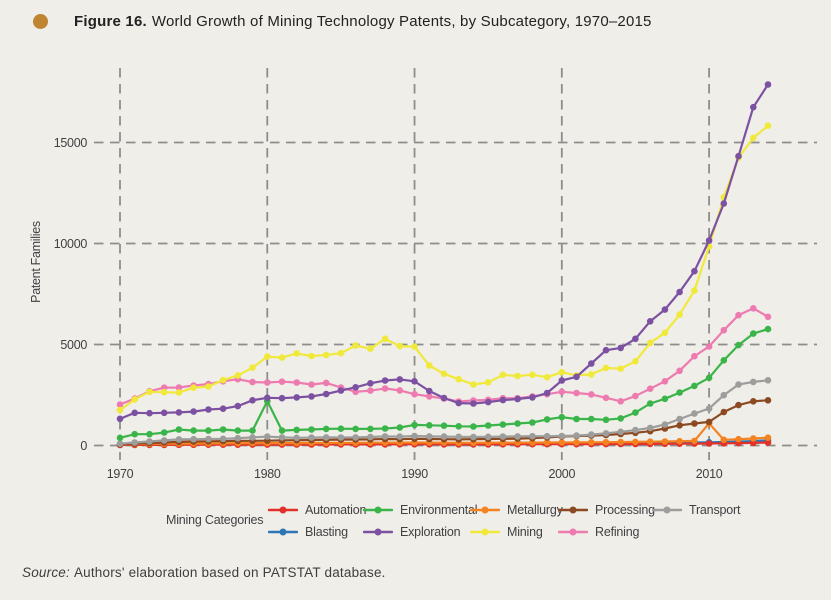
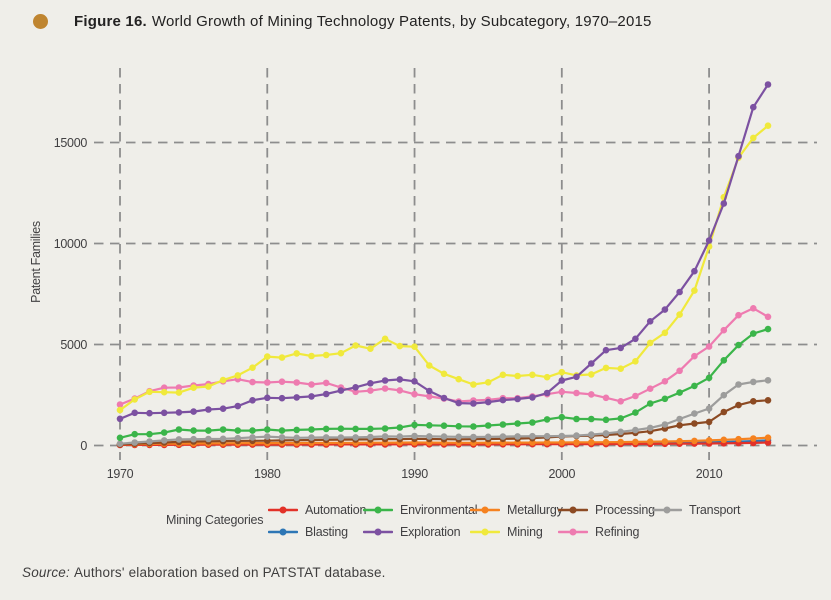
Environmental/1980: 2200 -> 800
Metallurgy/2010: 1100 -> 200
